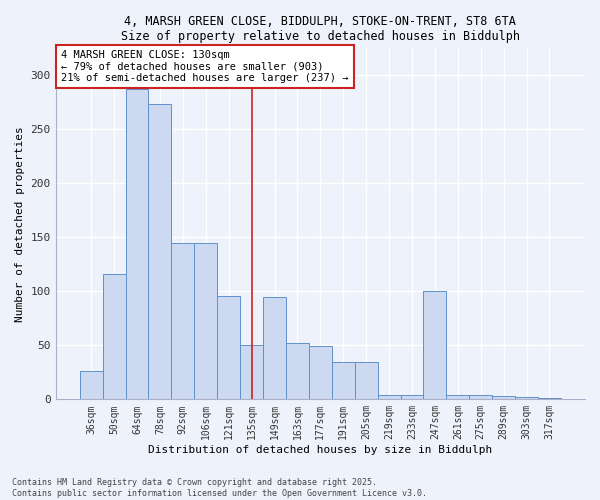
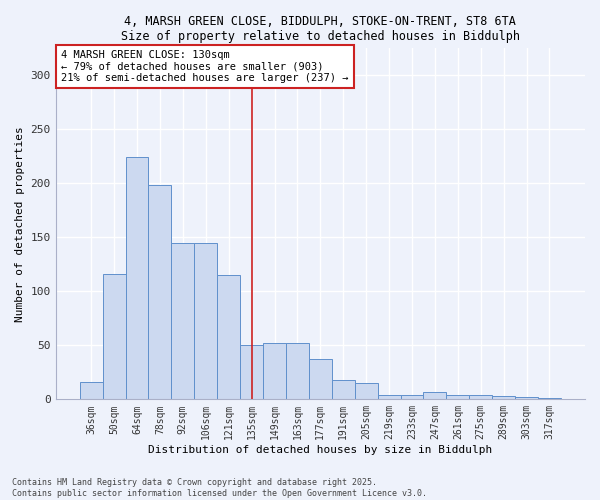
36sqm: 26 -> 16
64sqm: 287 -> 224
78sqm: 273 -> 198
121sqm: 96 -> 115
149sqm: 95 -> 52
177sqm: 49 -> 37
191sqm: 35 -> 18
205sqm: 35 -> 15
247sqm: 100 -> 7
